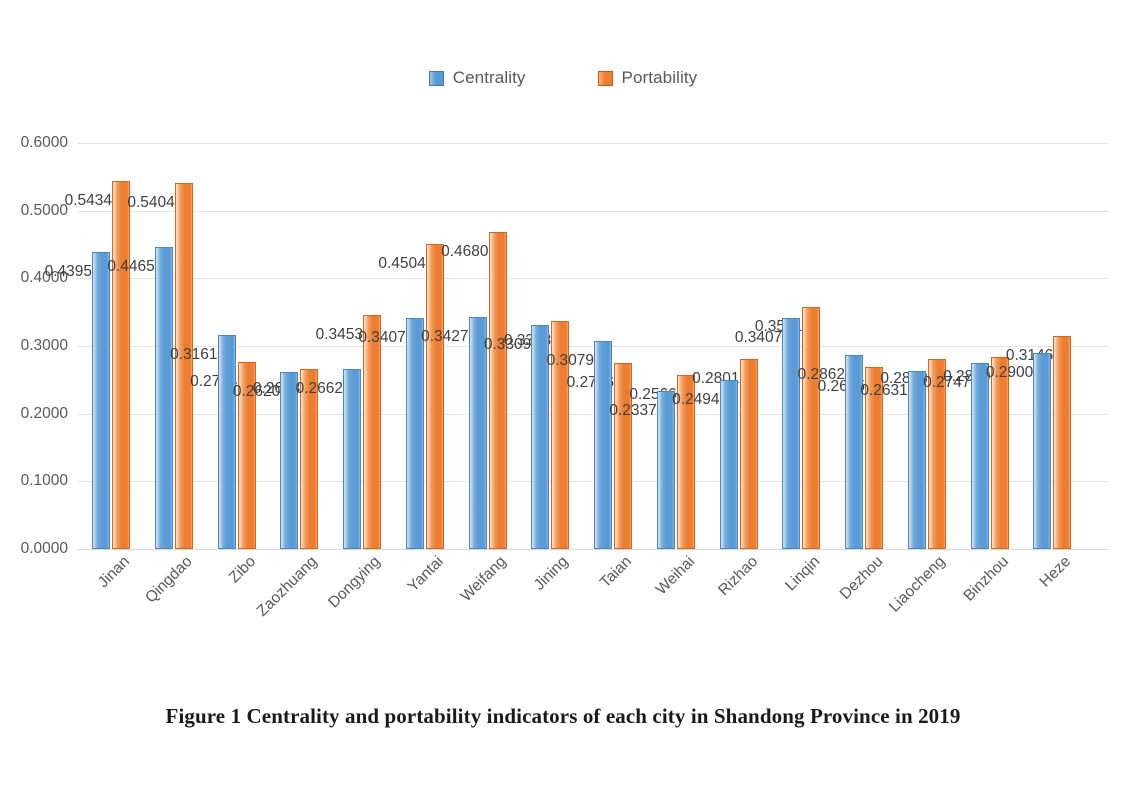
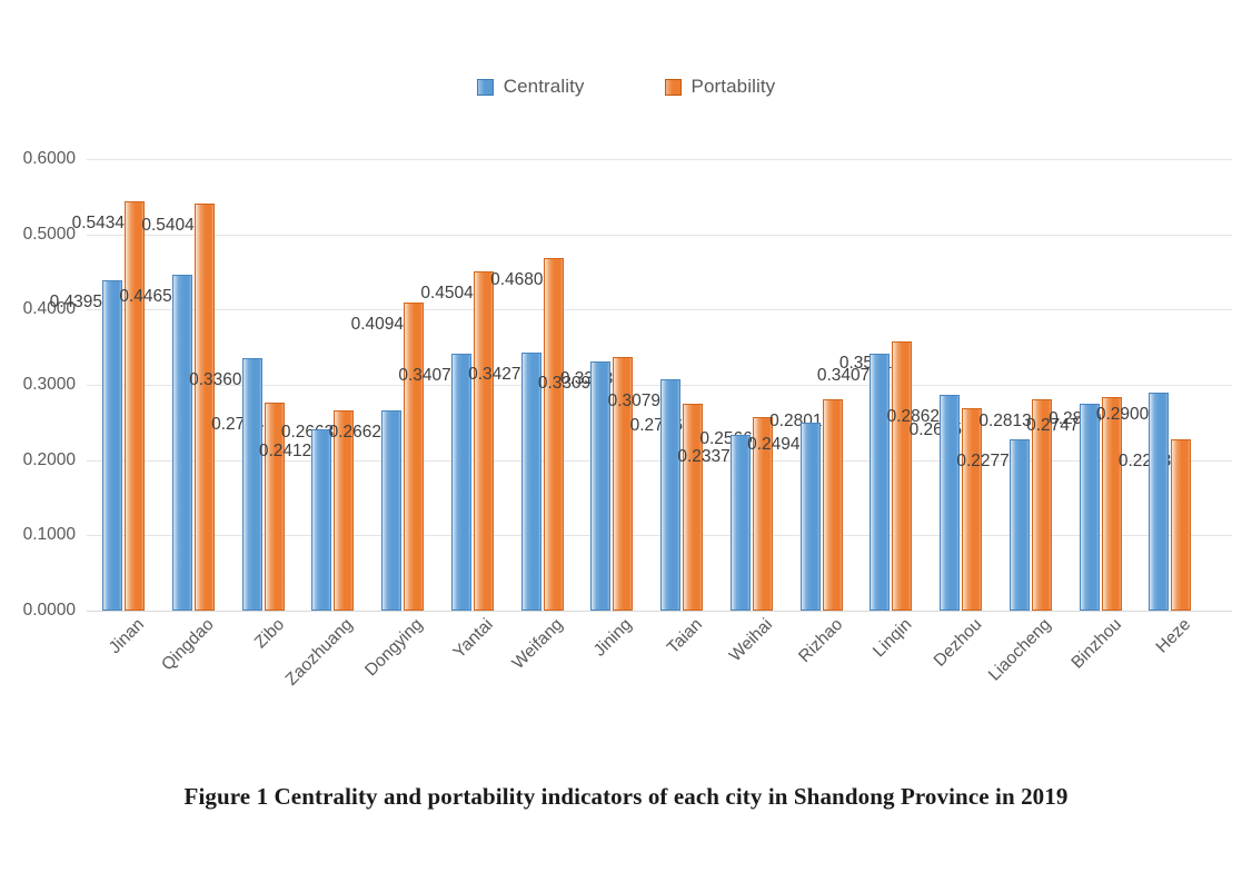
Centrality/Zibo: 0.3161 -> 0.3360
Centrality/Zaozhuang: 0.2620 -> 0.2412
Portability/Dongying: 0.3453 -> 0.4094
Centrality/Liaocheng: 0.2631 -> 0.2277
Portability/Heze: 0.3146 -> 0.2283
